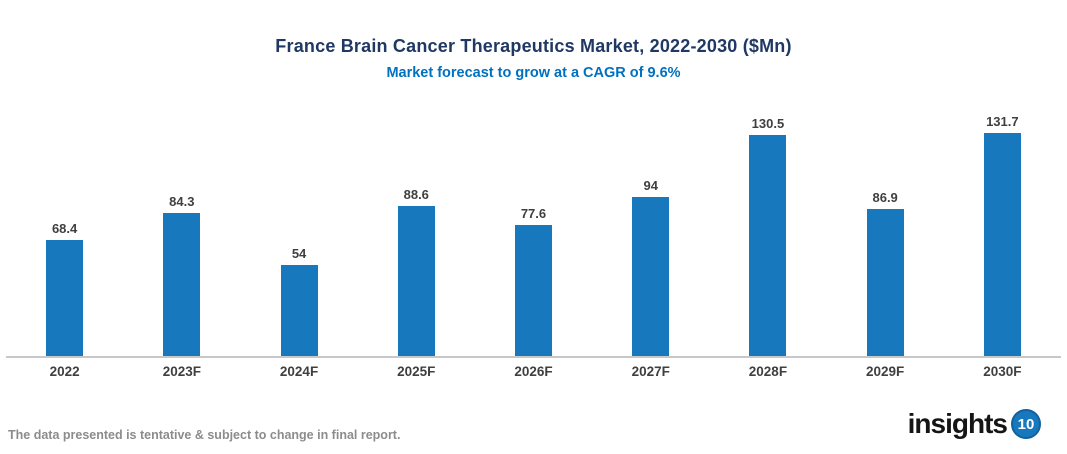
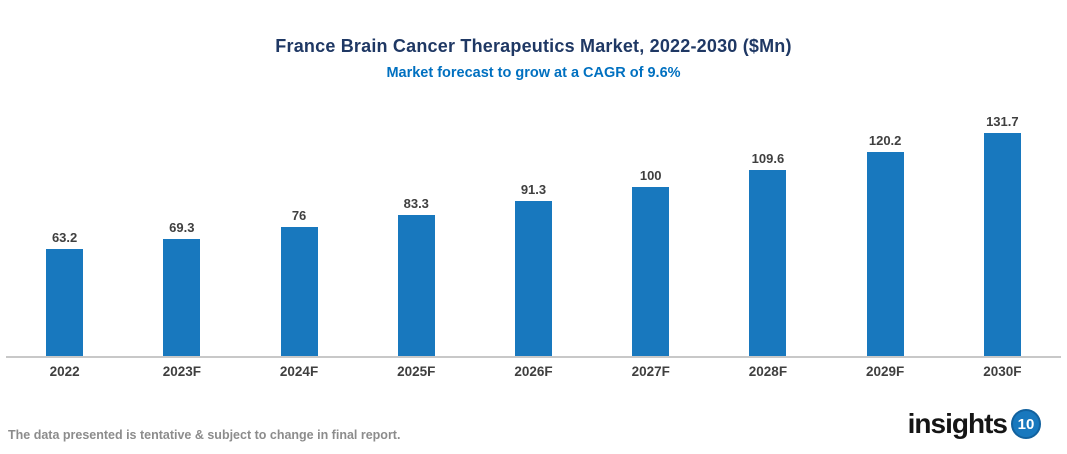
2022: 68.4 -> 63.2
2023F: 84.3 -> 69.3
2024F: 54 -> 76
2025F: 88.6 -> 83.3
2026F: 77.6 -> 91.3
2027F: 94 -> 100
2028F: 130.5 -> 109.6
2029F: 86.9 -> 120.2
